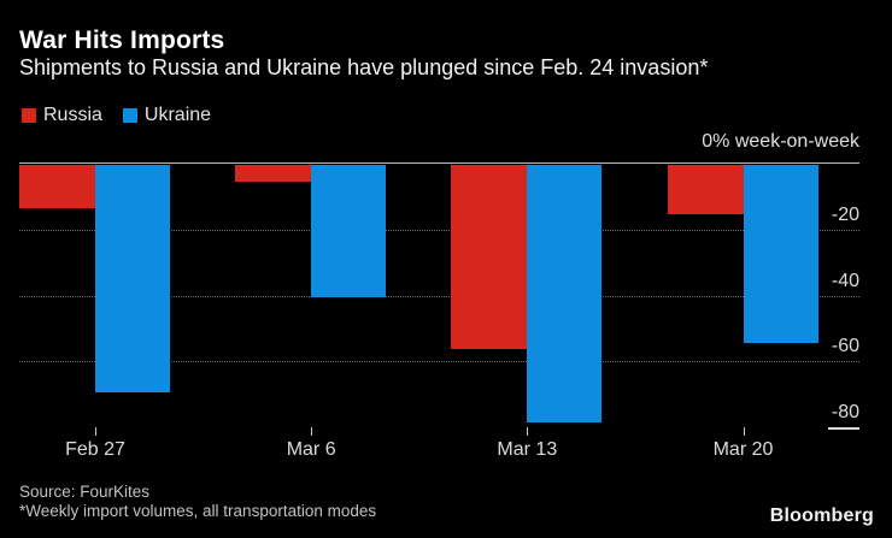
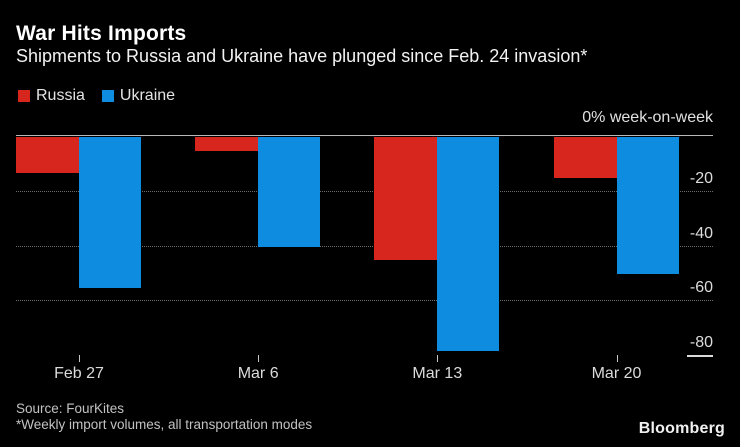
Ukraine/Feb 27: -69 -> -55
Russia/Mar 13: -56 -> -45
Ukraine/Mar 20: -54 -> -50
